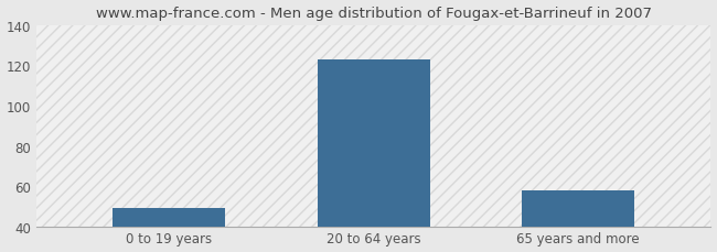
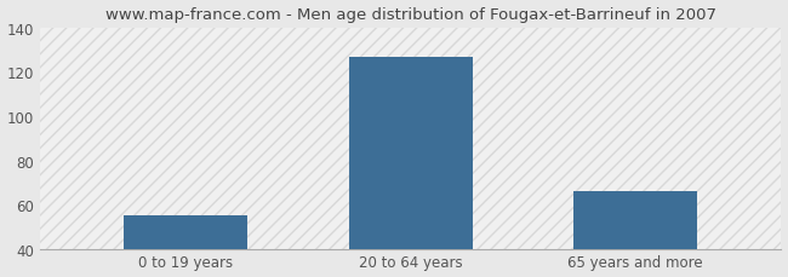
0 to 19 years: 49 -> 55
20 to 64 years: 123 -> 127
65 years and more: 58 -> 66
